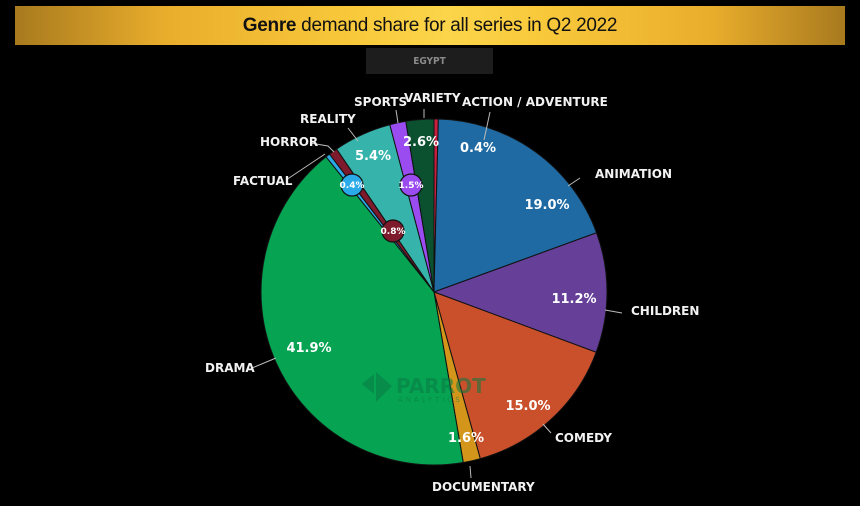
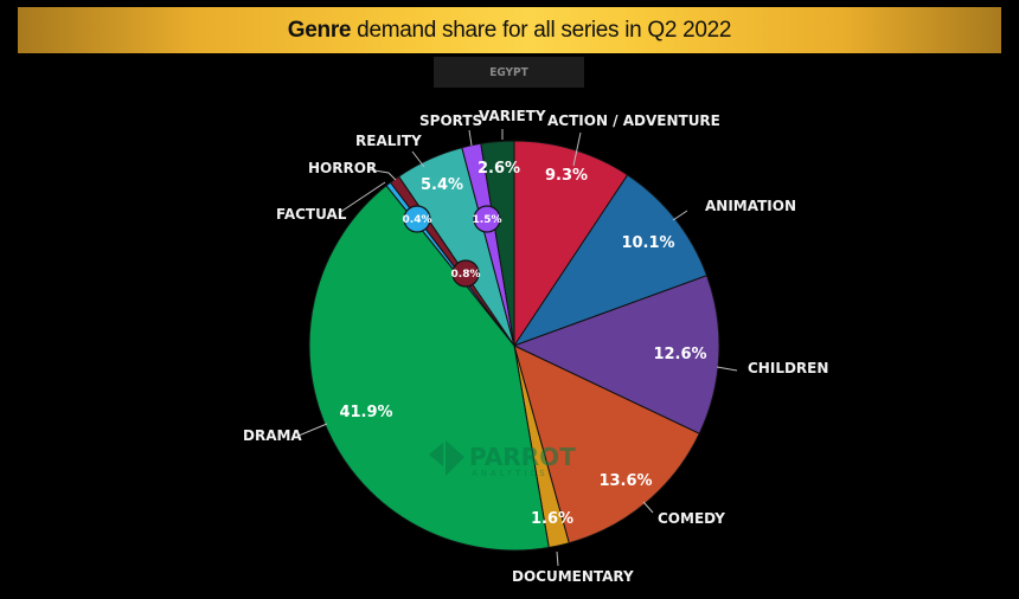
ACTION / ADVENTURE: 0.4% -> 9.3%
ANIMATION: 19.0% -> 10.1%
CHILDREN: 11.2% -> 12.6%
COMEDY: 15.0% -> 13.6%
